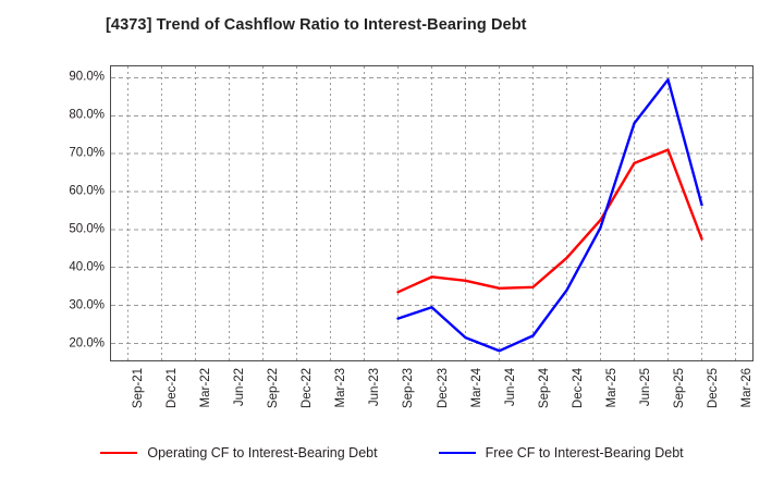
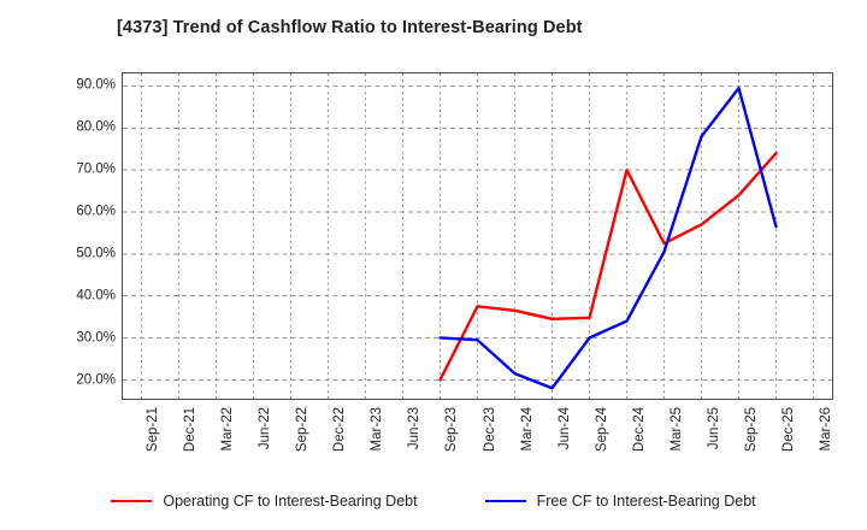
Operating CF to Interest-Bearing Debt/Sep-23: 34% -> 20%
Free CF to Interest-Bearing Debt/Sep-23: 26% -> 30%
Free CF to Interest-Bearing Debt/Sep-24: 22% -> 30%
Operating CF to Interest-Bearing Debt/Dec-24: 42% -> 70%
Operating CF to Interest-Bearing Debt/Jun-25: 68% -> 57%
Operating CF to Interest-Bearing Debt/Sep-25: 71% -> 64%
Operating CF to Interest-Bearing Debt/Dec-25: 48% -> 74%
